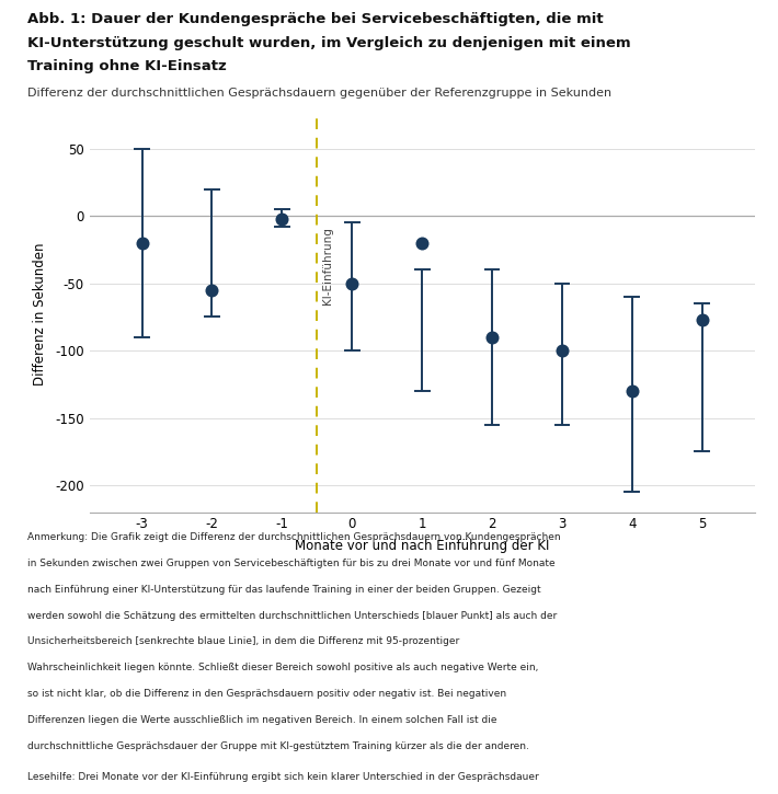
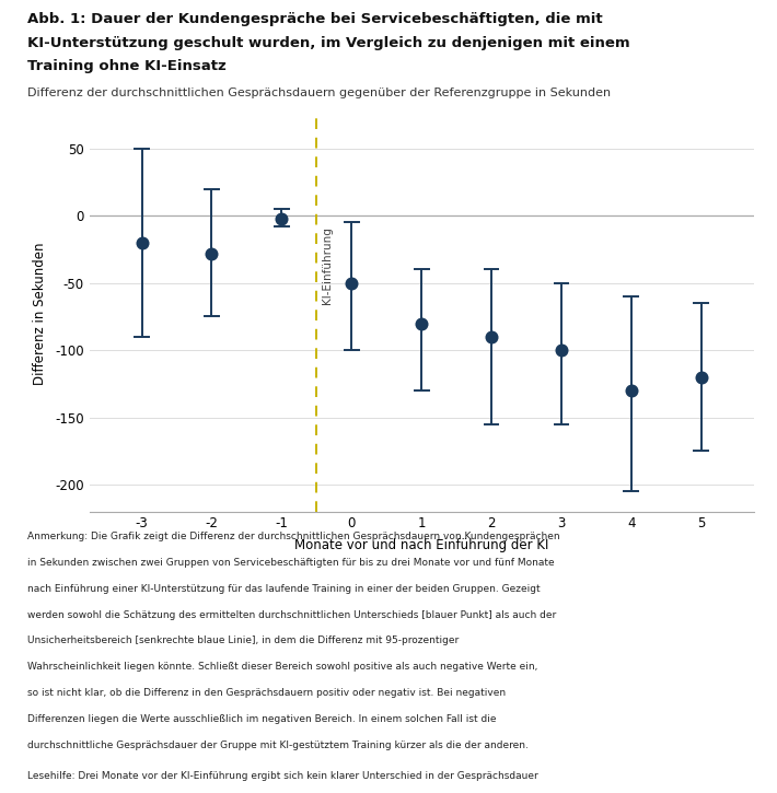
-2: -55 -> -28
1: -20 -> -80
5: -77 -> -120
